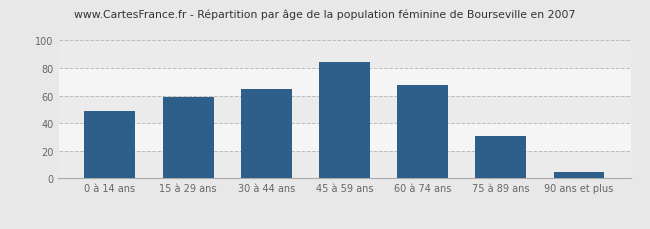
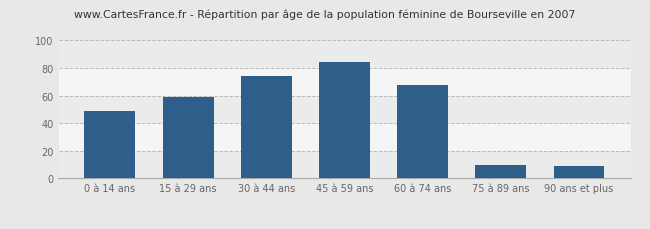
30 à 44 ans: 65 -> 74
75 à 89 ans: 31 -> 10
90 ans et plus: 5 -> 9
